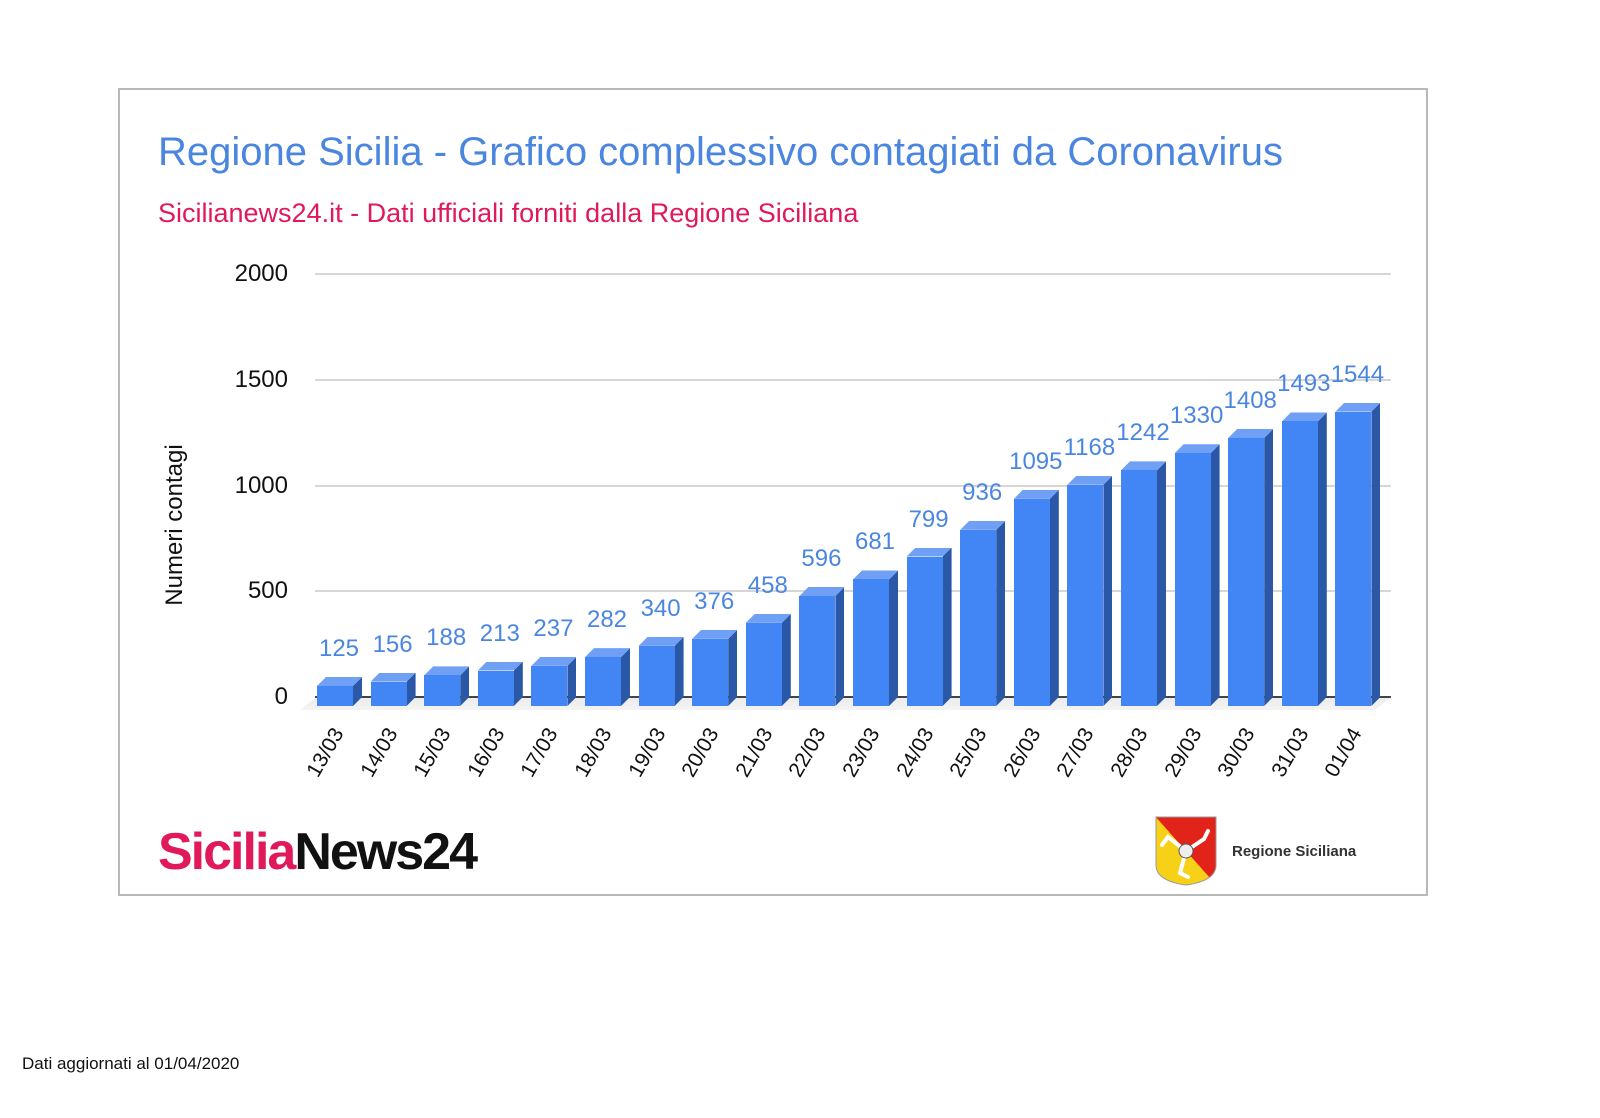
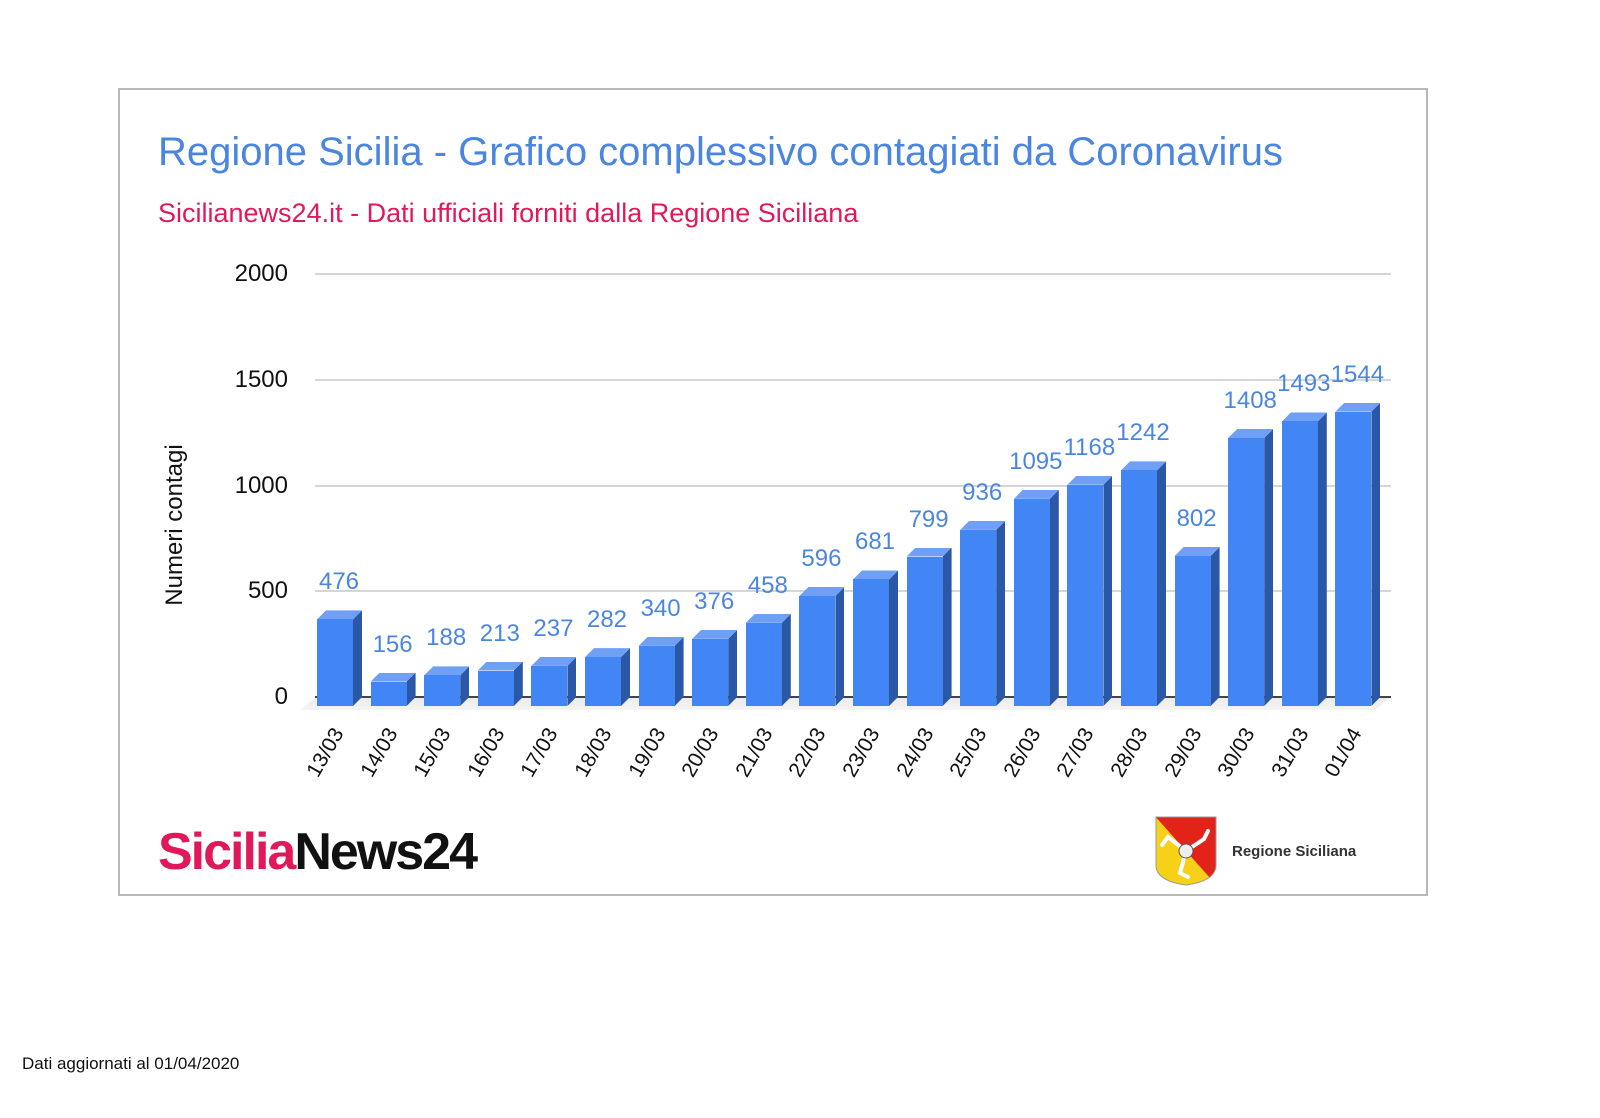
13/03: 125 -> 476
29/03: 1330 -> 802
